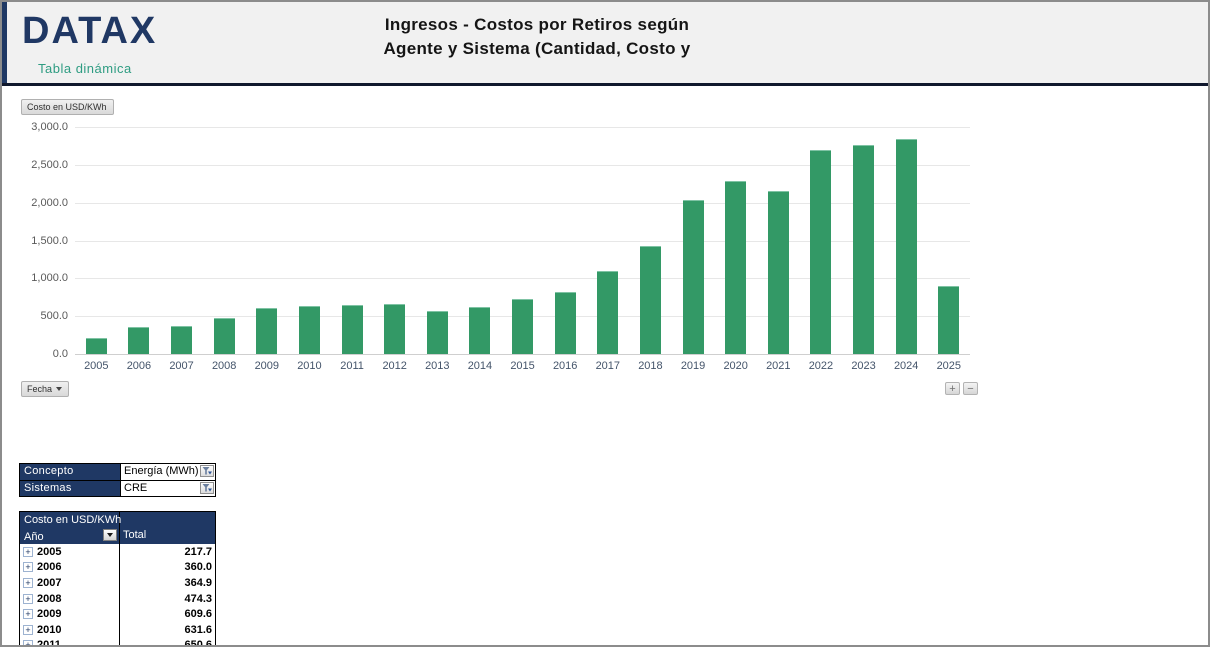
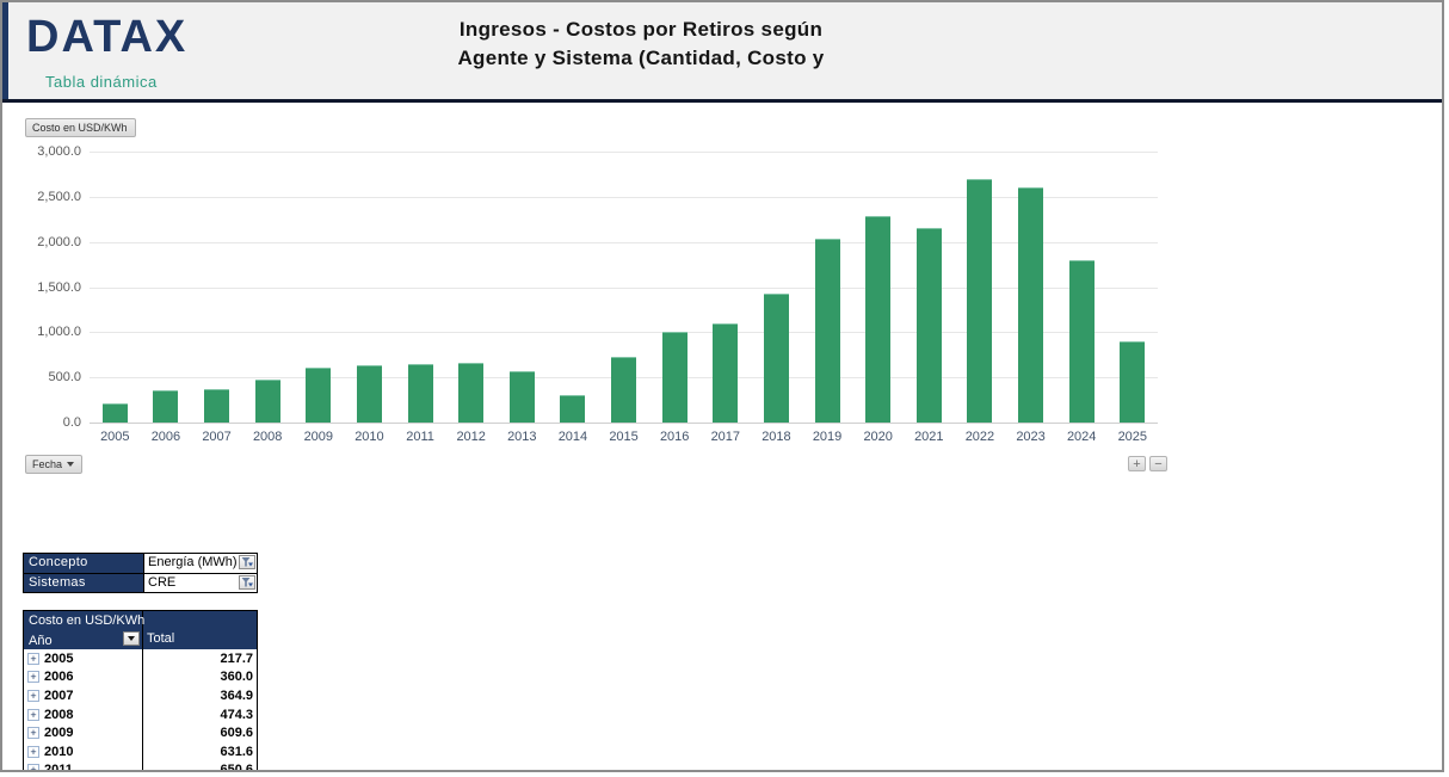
2014: 600 -> 300
2016: 800 -> 1000
2023: 2800 -> 2600
2024: 2800 -> 1800
